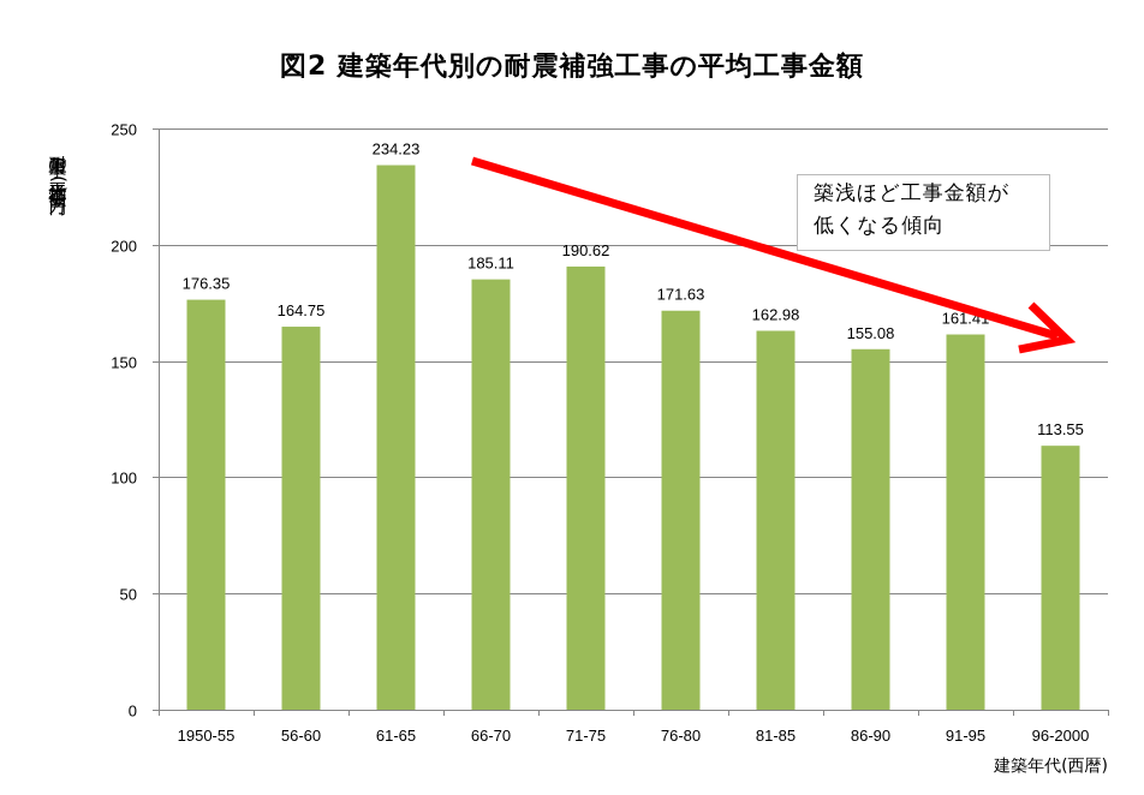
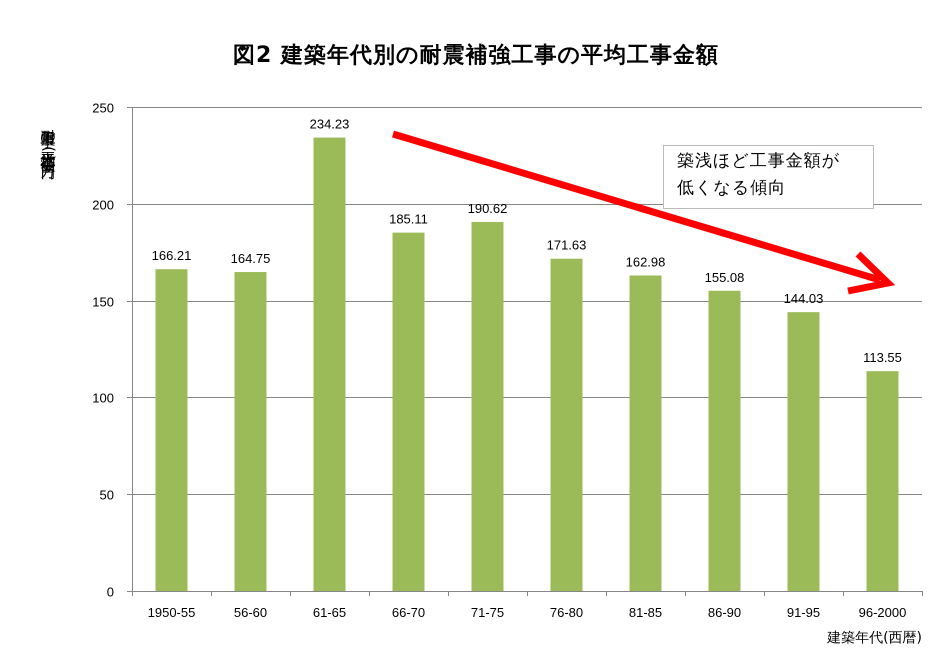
1950-55: 176.35 -> 166.21
91-95: 161.41 -> 144.03
